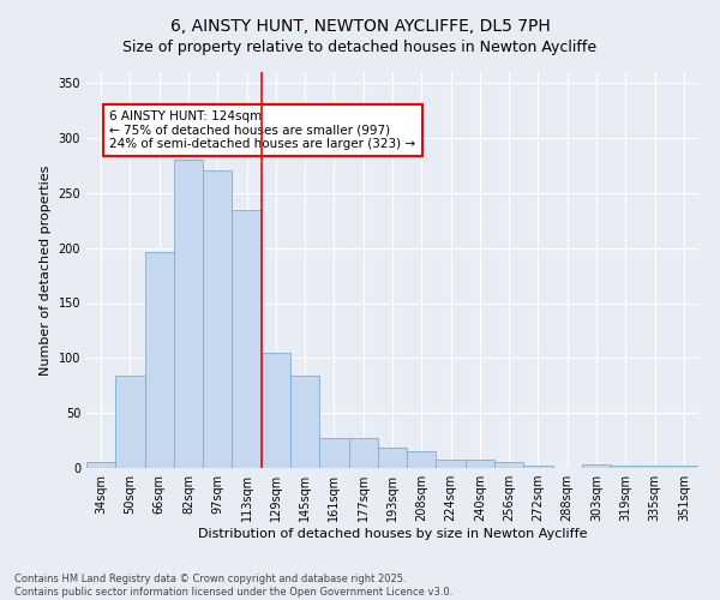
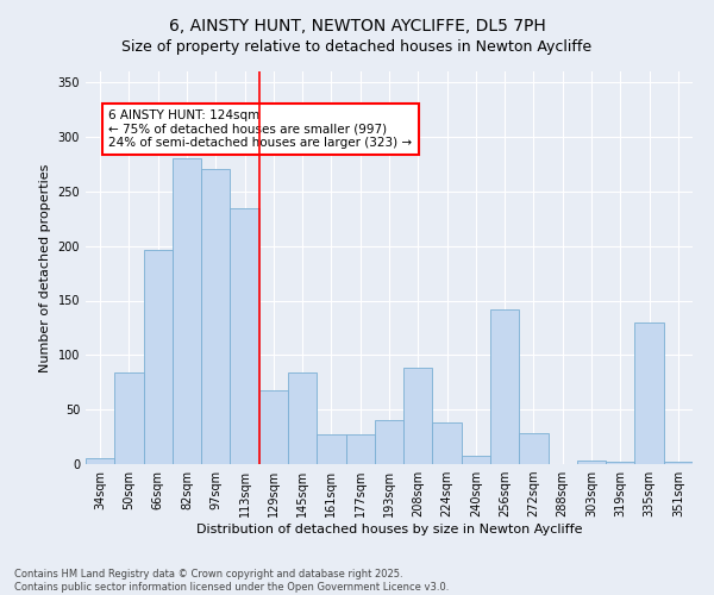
129sqm: 105 -> 68
193sqm: 19 -> 40
208sqm: 15 -> 88
224sqm: 8 -> 38
256sqm: 5 -> 142
272sqm: 2 -> 28
335sqm: 2 -> 130
